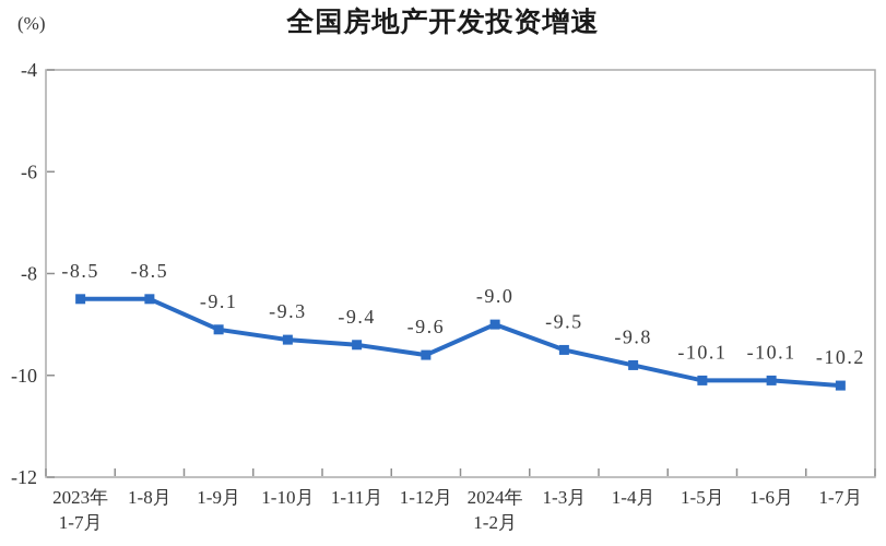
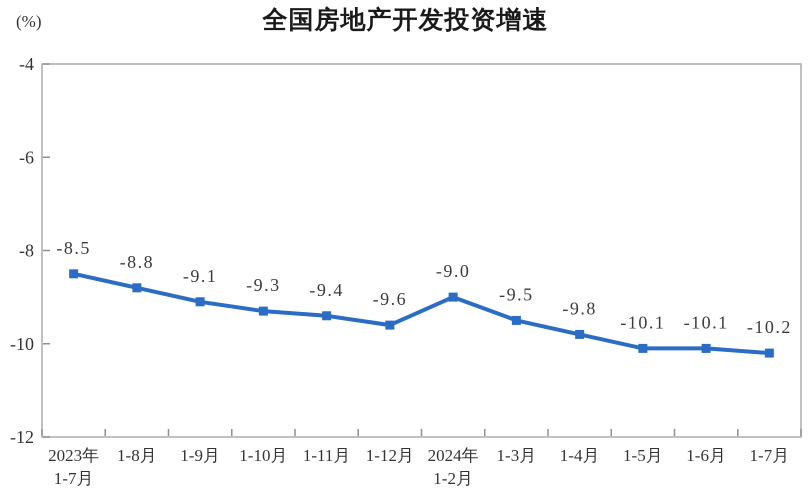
1-8月: -8.5 -> -8.8
